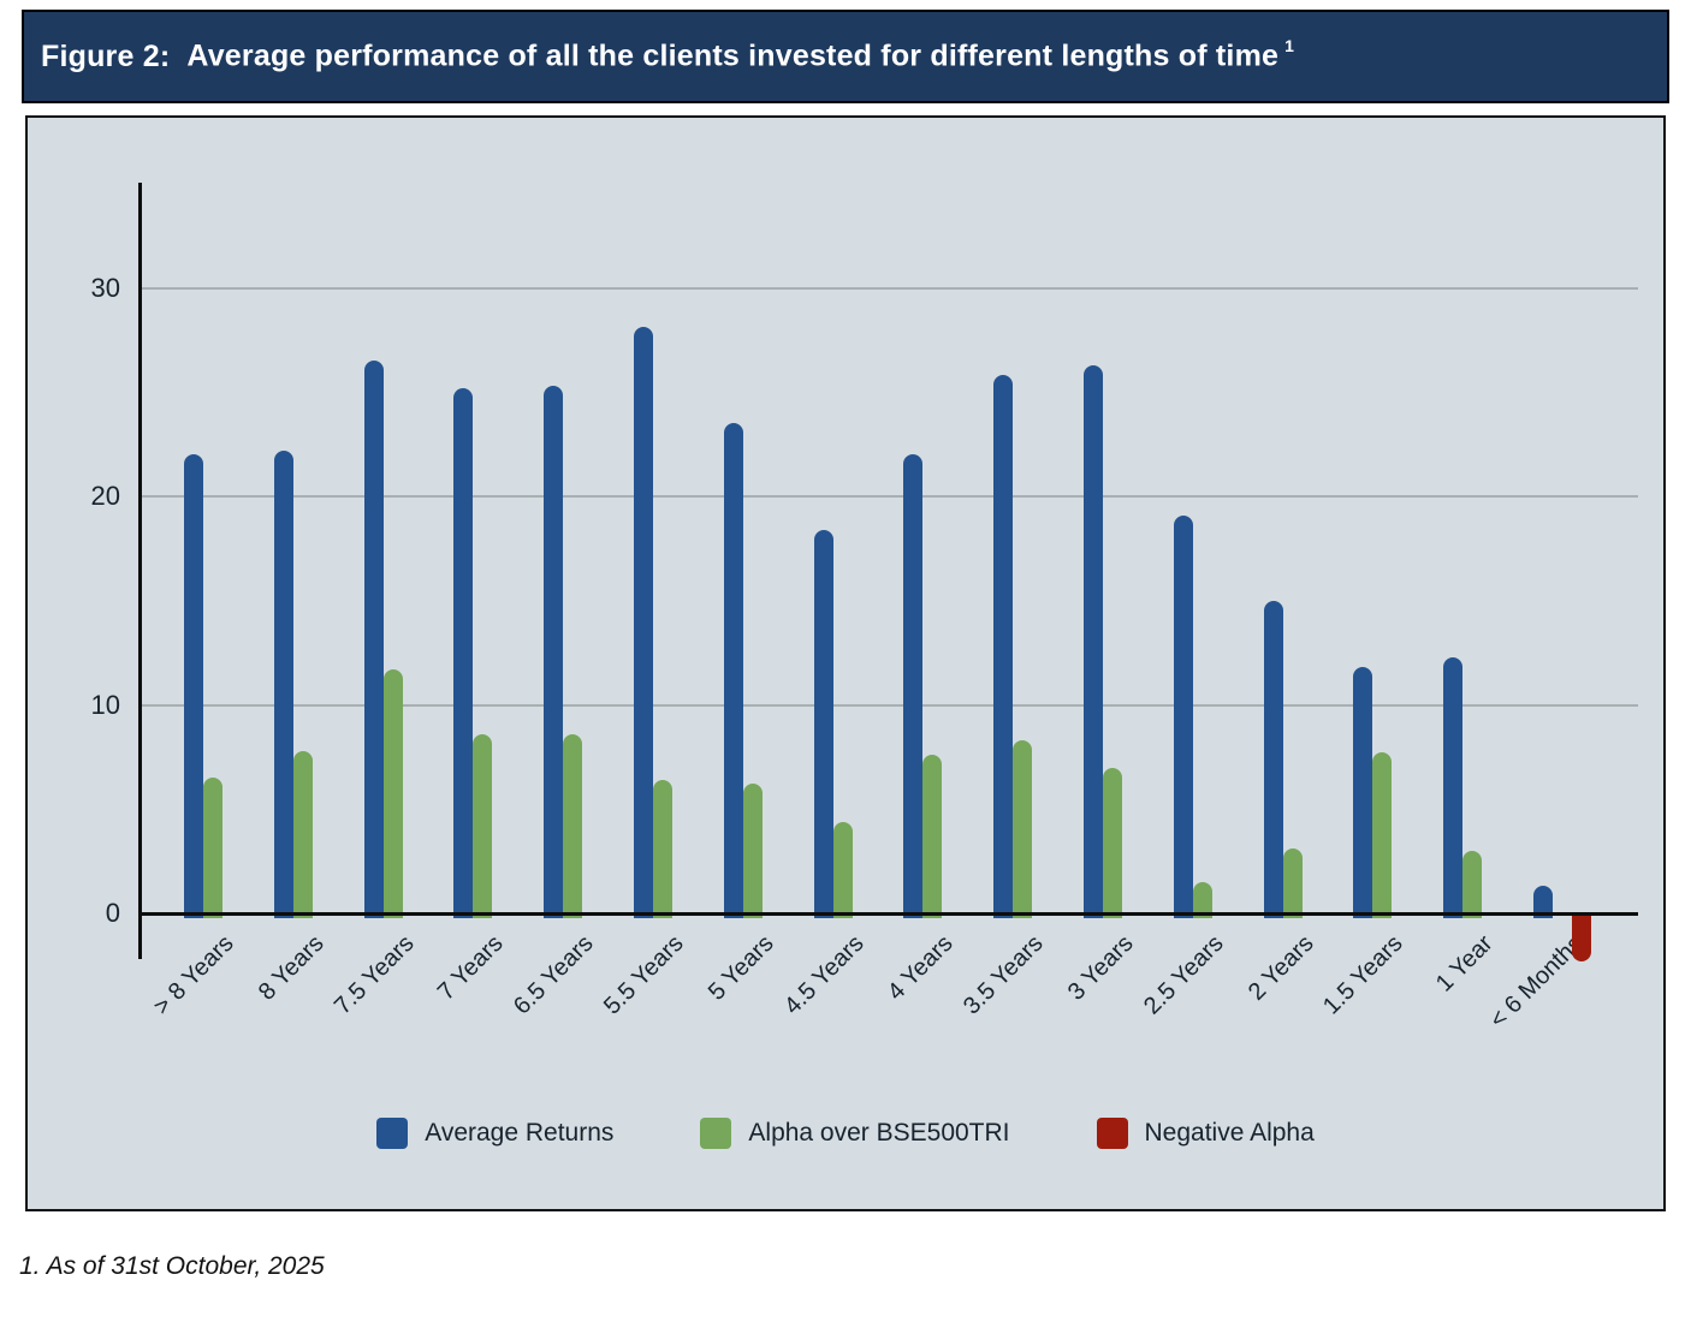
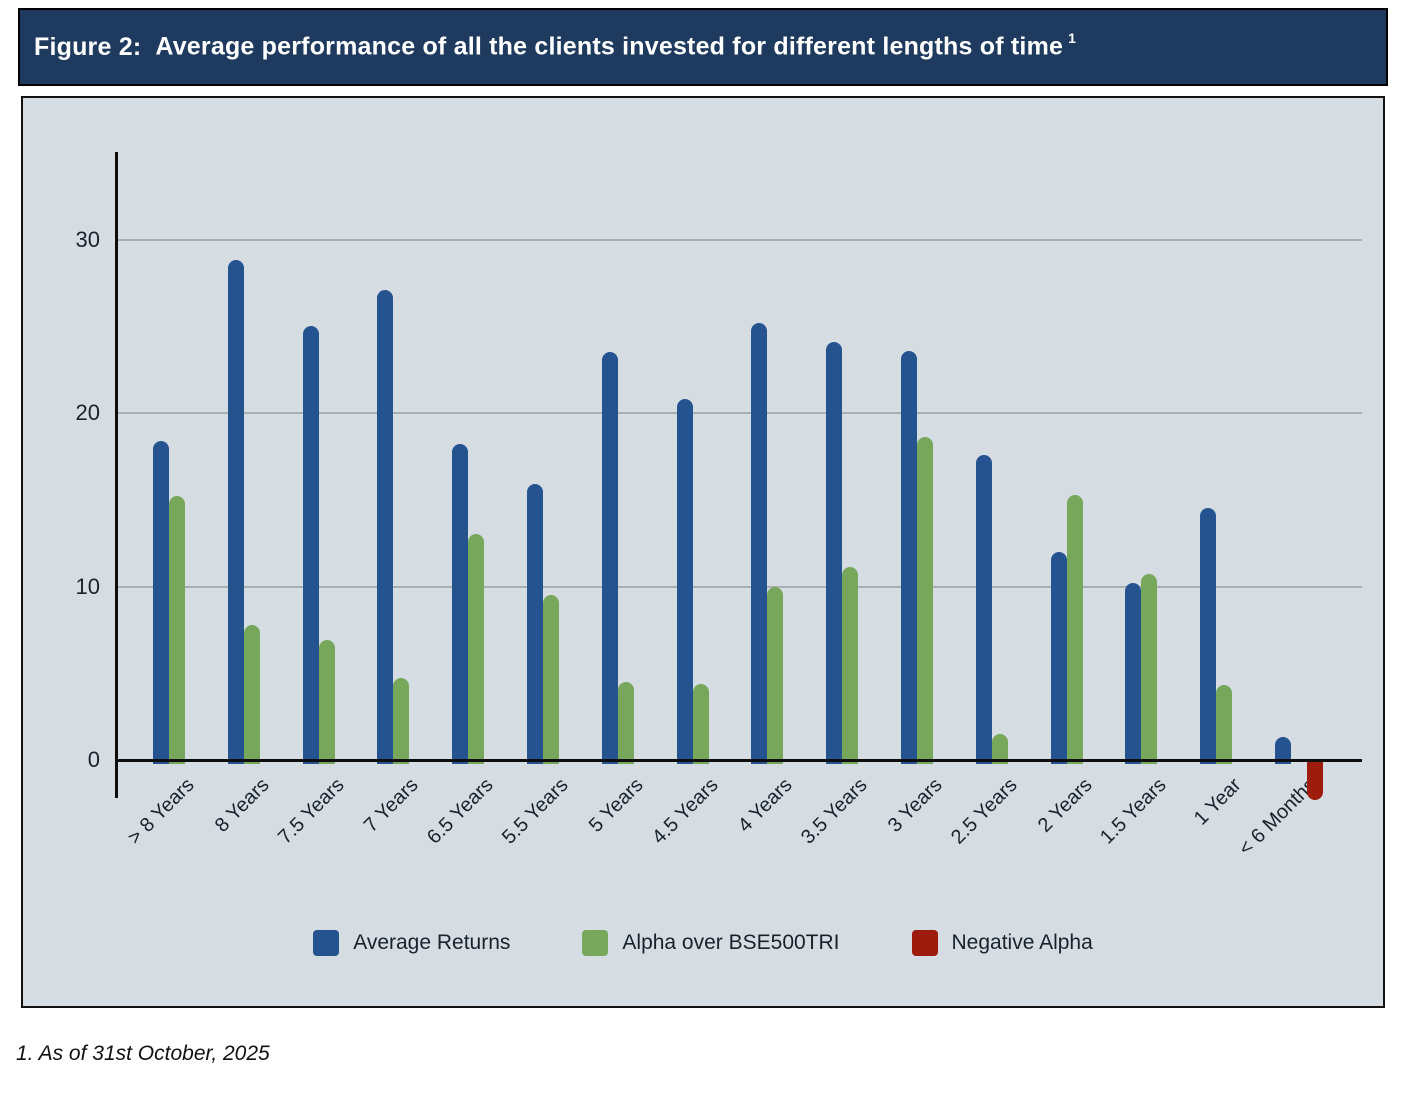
Average Returns/> 8 Years: 22.0 -> 18.4
Alpha over BSE500TRI/> 8 Years: 6.5 -> 15.2
Average Returns/8 Years: 22.2 -> 28.8
Average Returns/7.5 Years: 26.5 -> 25.0
Alpha over BSE500TRI/7.5 Years: 11.7 -> 6.9
Average Returns/7 Years: 25.2 -> 27.1
Alpha over BSE500TRI/7 Years: 8.6 -> 4.7
Average Returns/6.5 Years: 25.3 -> 18.2
Alpha over BSE500TRI/6.5 Years: 8.6 -> 13.0
Average Returns/5.5 Years: 28.1 -> 15.9
Alpha over BSE500TRI/5.5 Years: 6.4 -> 9.5
Alpha over BSE500TRI/5 Years: 6.2 -> 4.5
Average Returns/4.5 Years: 18.4 -> 20.8
Average Returns/4 Years: 22.0 -> 25.2
Alpha over BSE500TRI/4 Years: 7.6 -> 10.0
Average Returns/3.5 Years: 25.8 -> 24.1
Alpha over BSE500TRI/3.5 Years: 8.3 -> 11.1
Average Returns/3 Years: 26.3 -> 23.6
Alpha over BSE500TRI/3 Years: 7.0 -> 18.6
Average Returns/2.5 Years: 19.1 -> 17.6
Average Returns/2 Years: 15.0 -> 12.0
Alpha over BSE500TRI/2 Years: 3.1 -> 15.3
Average Returns/1.5 Years: 11.8 -> 10.2
Alpha over BSE500TRI/1.5 Years: 7.7 -> 10.7
Average Returns/1 Year: 12.3 -> 14.5
Alpha over BSE500TRI/1 Year: 3.0 -> 4.3
